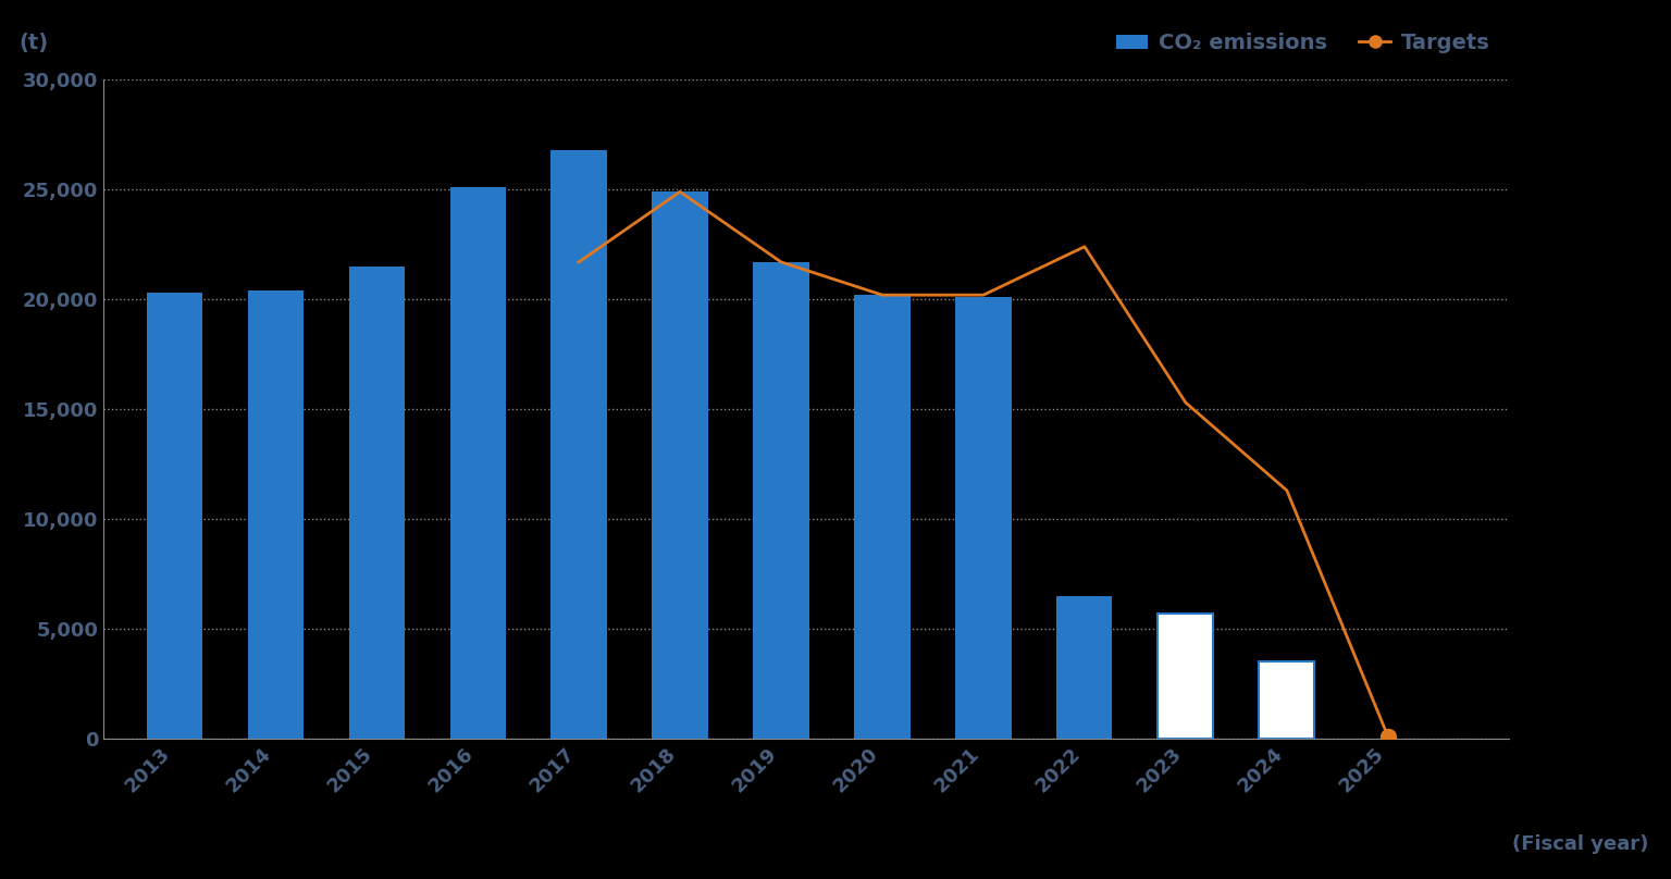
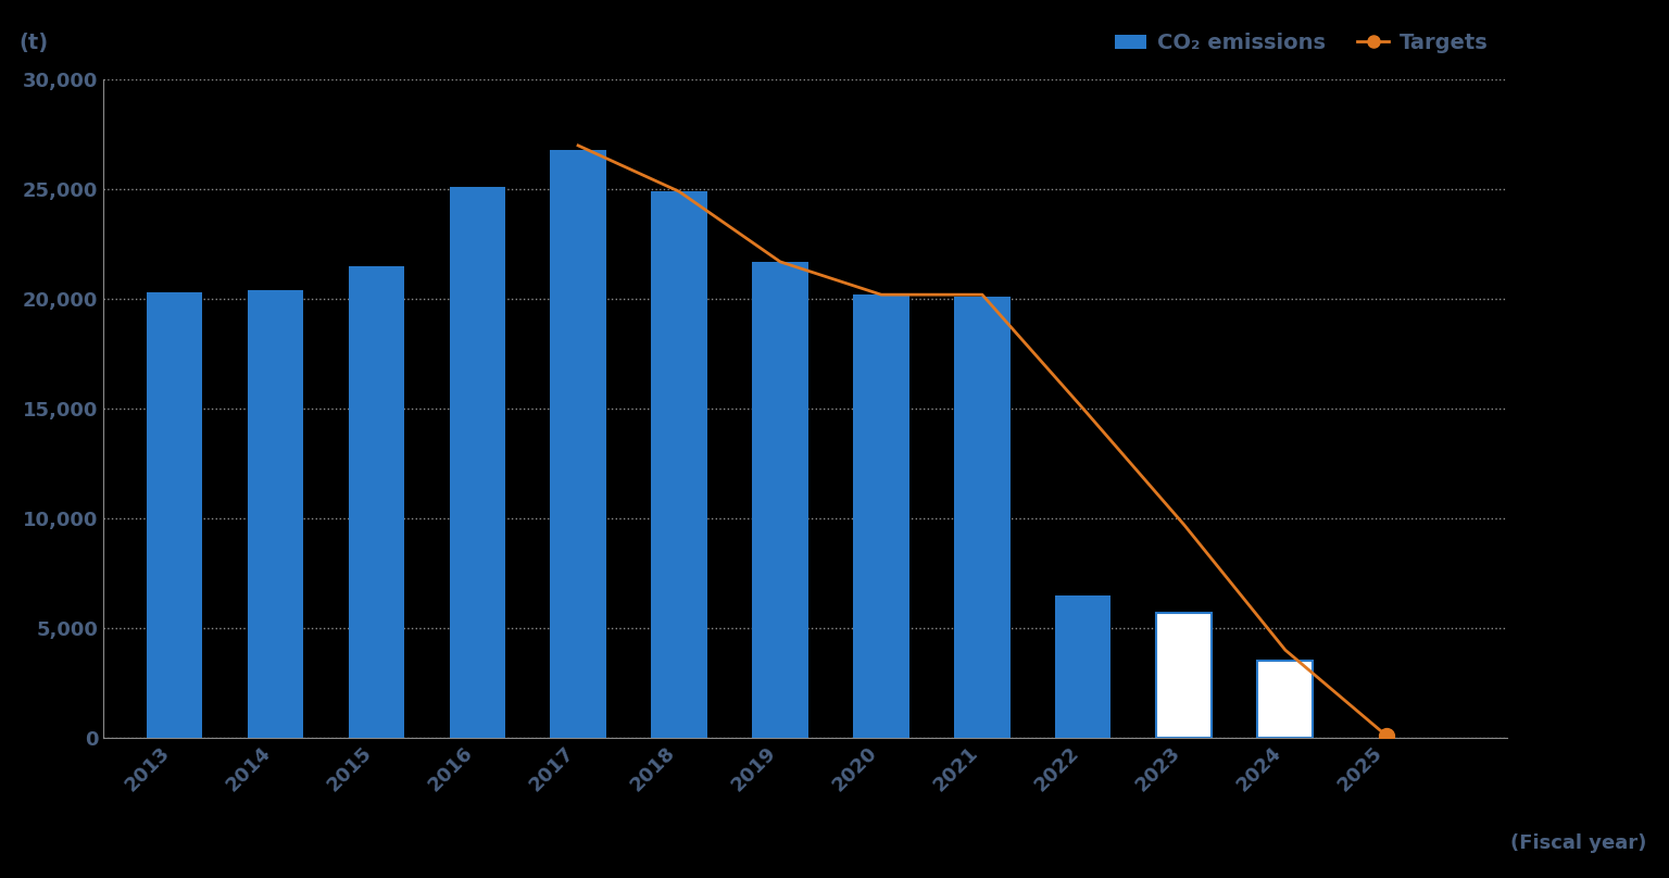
Targets/2017: 21,700 -> 27,000
Targets/2022: 22,400 -> 15,000
Targets/2023: 15,300 -> 9,700
Targets/2024: 11,300 -> 4,000
